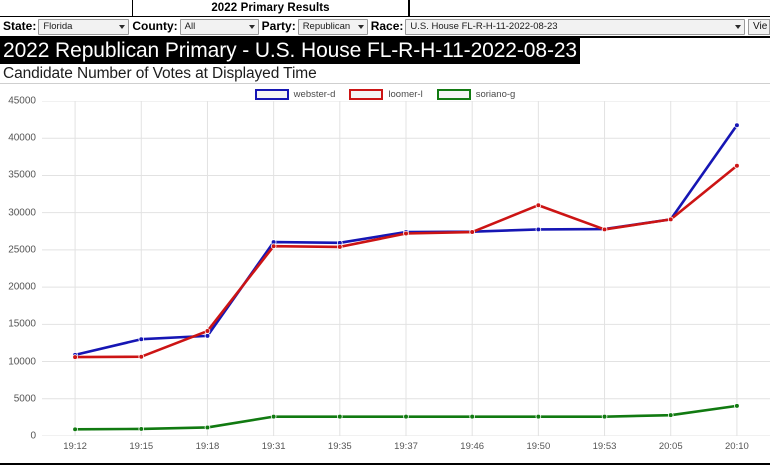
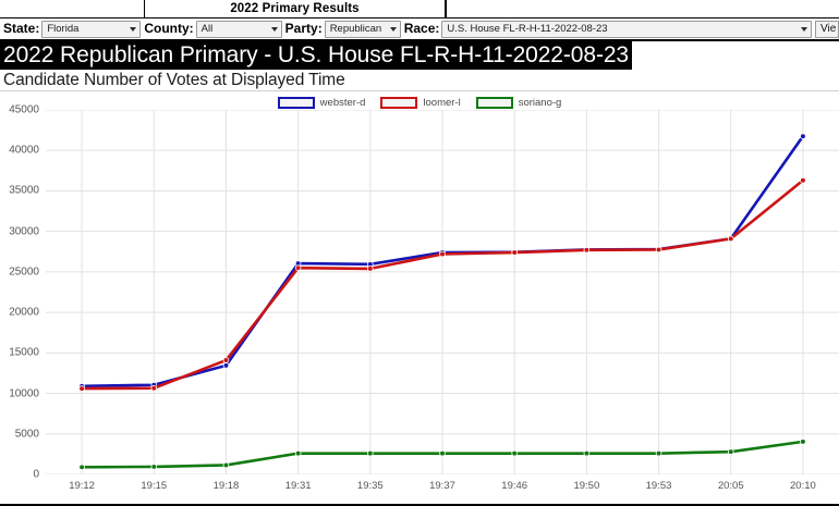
webster-d/19:15: 13000 -> 11000
loomer-l/19:50: 31000 -> 28000
